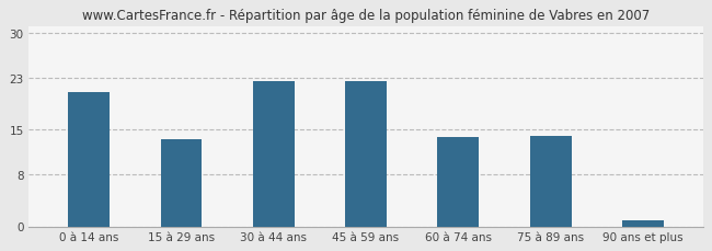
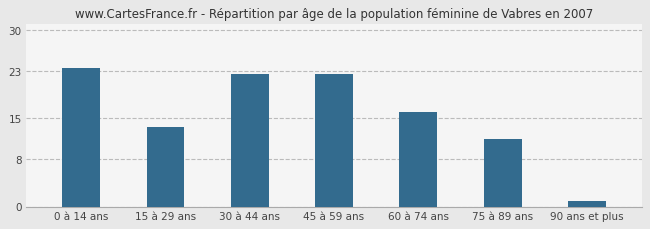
0 à 14 ans: 20.8 -> 23.5
60 à 74 ans: 13.8 -> 16.0
75 à 89 ans: 14.0 -> 11.5
